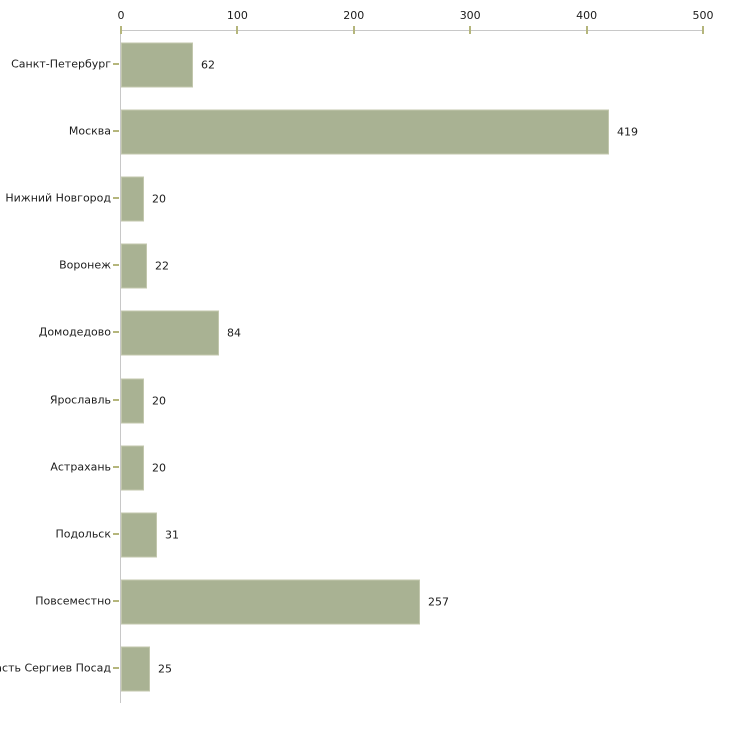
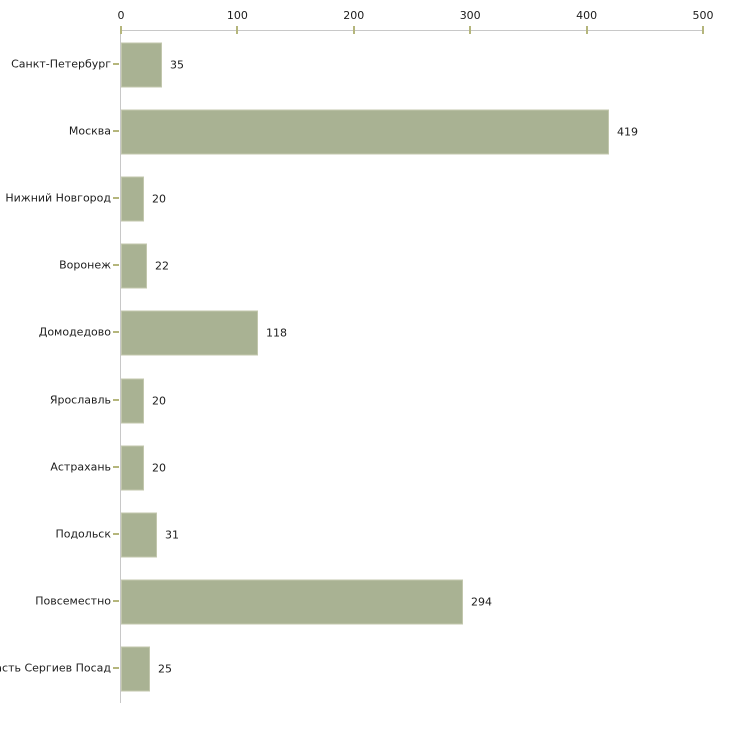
Санкт-Петербург: 62 -> 35
Домодедово: 84 -> 118
Повсеместно: 257 -> 294
